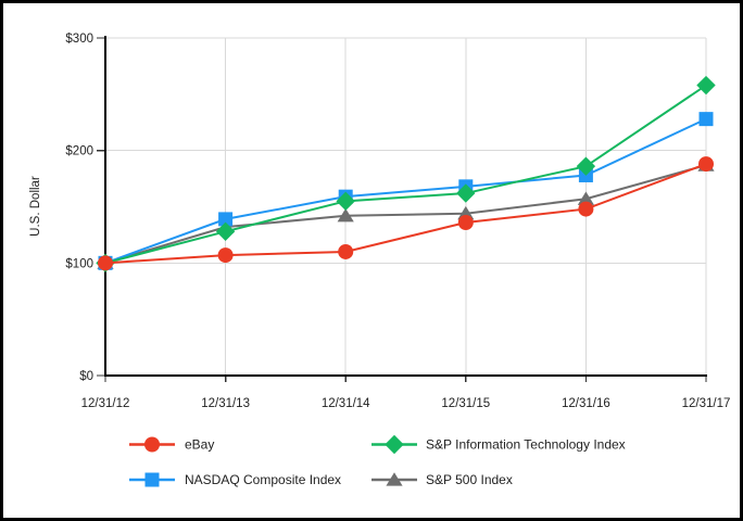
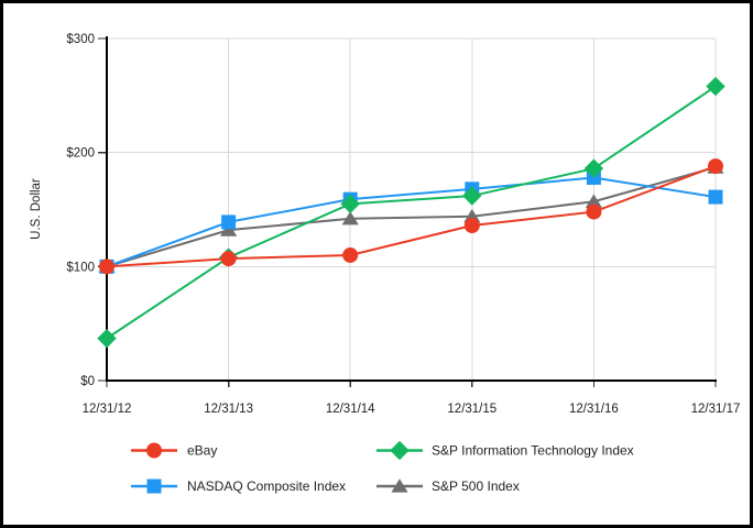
S&P Information Technology Index/12/31/12: $100 -> $37
S&P Information Technology Index/12/31/13: $128 -> $108
NASDAQ Composite Index/12/31/17: $228 -> $161
